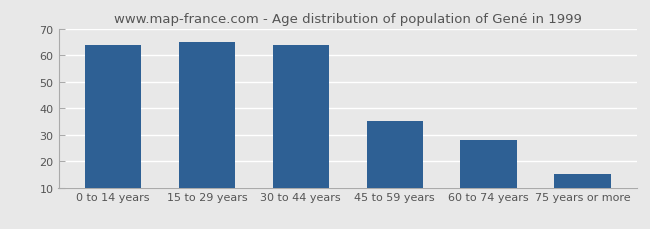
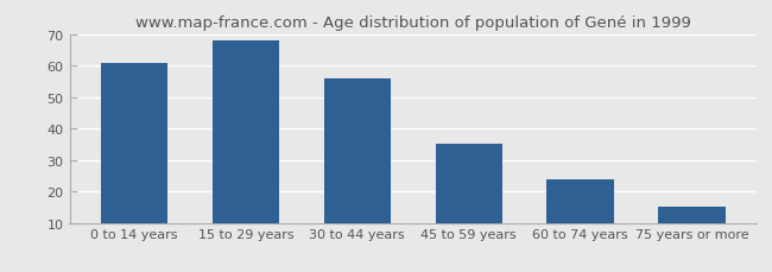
0 to 14 years: 64 -> 61
15 to 29 years: 65 -> 68
30 to 44 years: 64 -> 56
60 to 74 years: 28 -> 24
